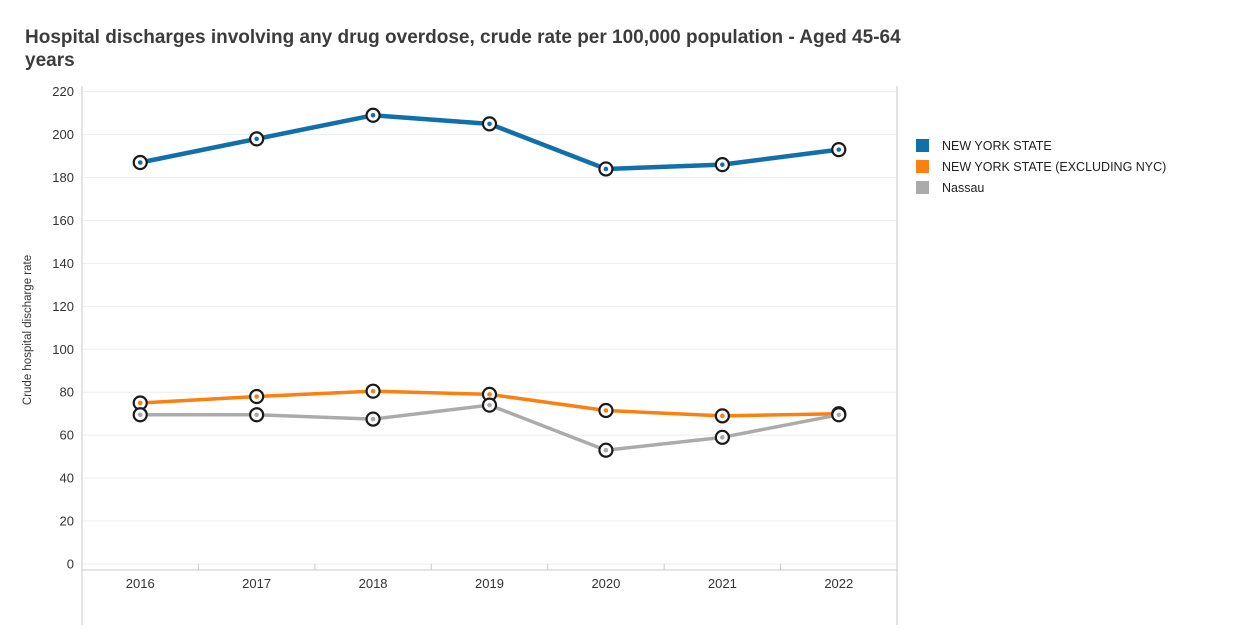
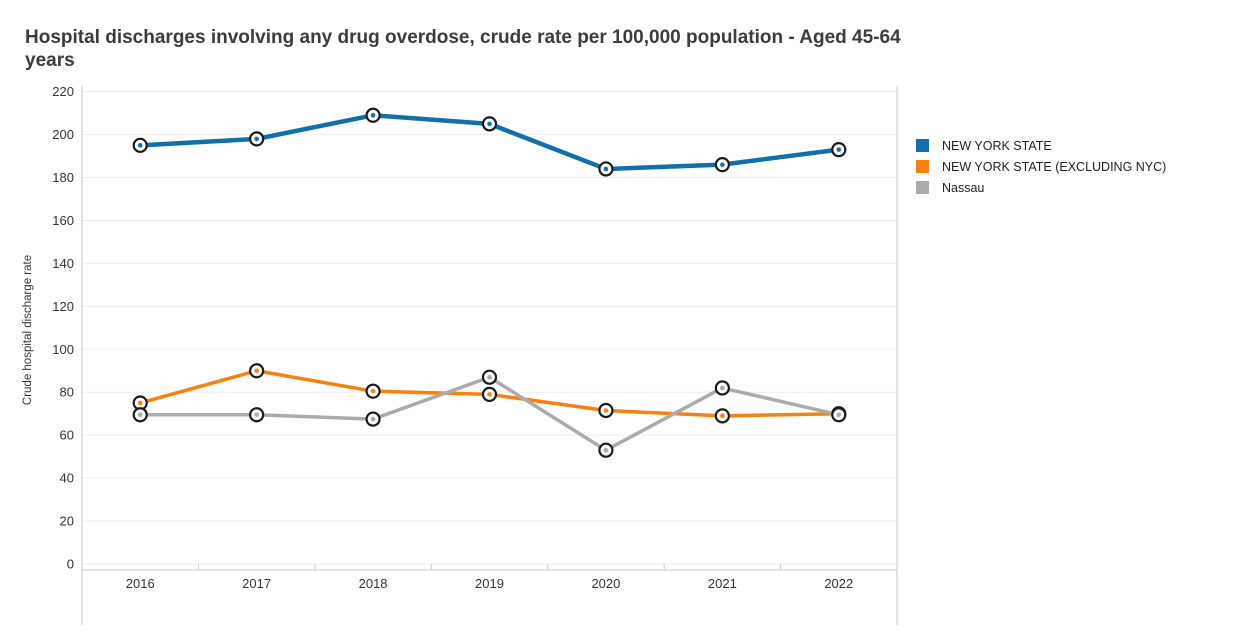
NEW YORK STATE/2016: 187 -> 195
NEW YORK STATE (EXCLUDING NYC)/2017: 78 -> 90
Nassau/2019: 74 -> 87
Nassau/2021: 59 -> 82
